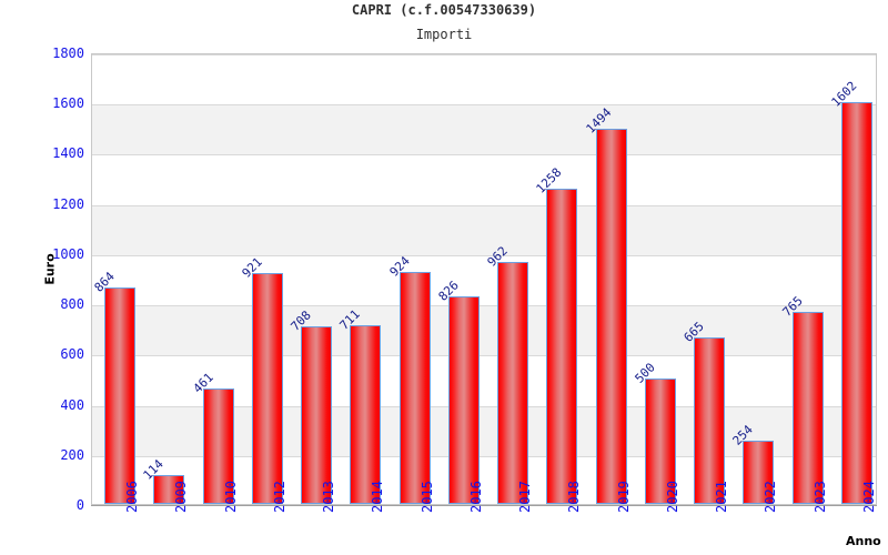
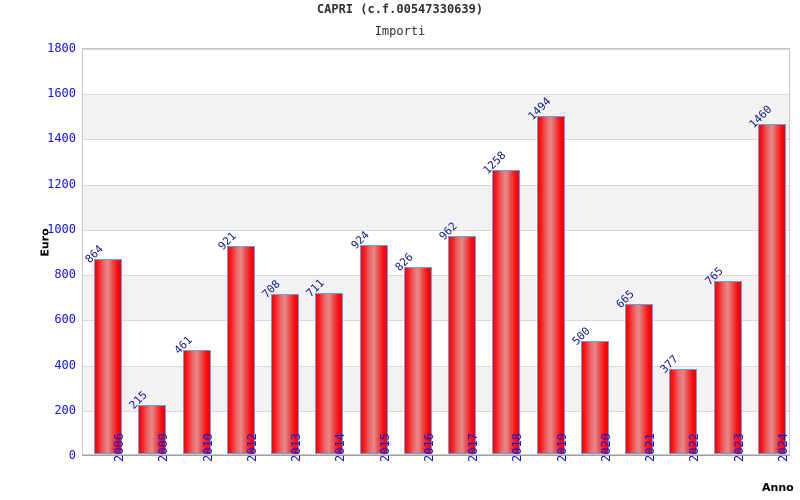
2009: 114 -> 215
2022: 254 -> 377
2024: 1602 -> 1460
